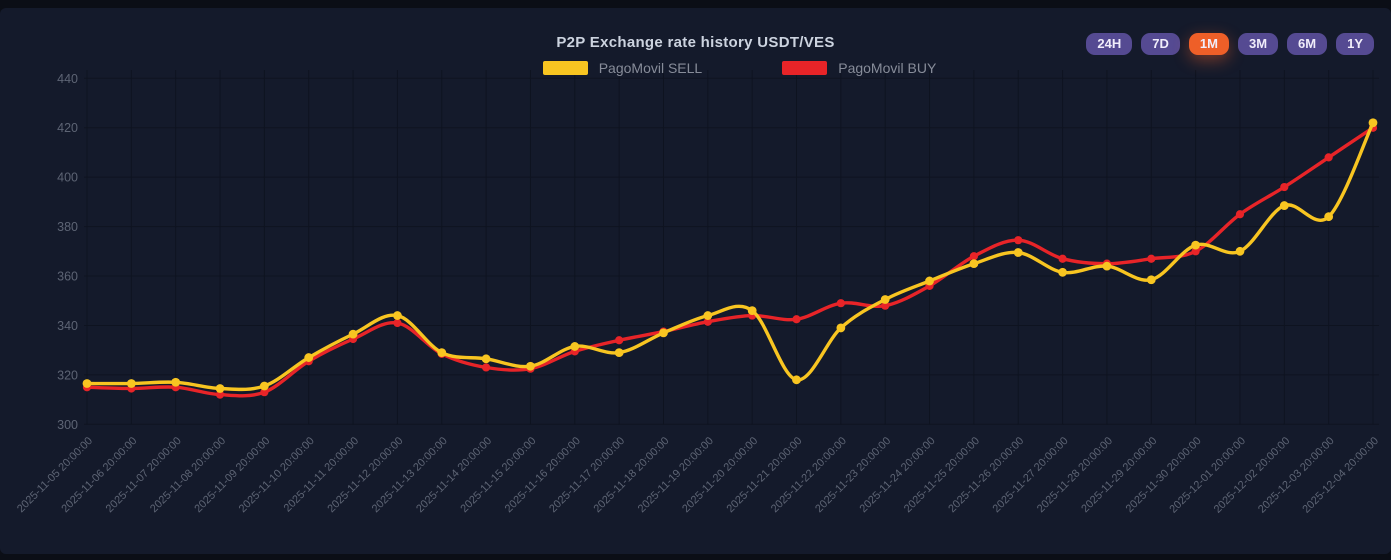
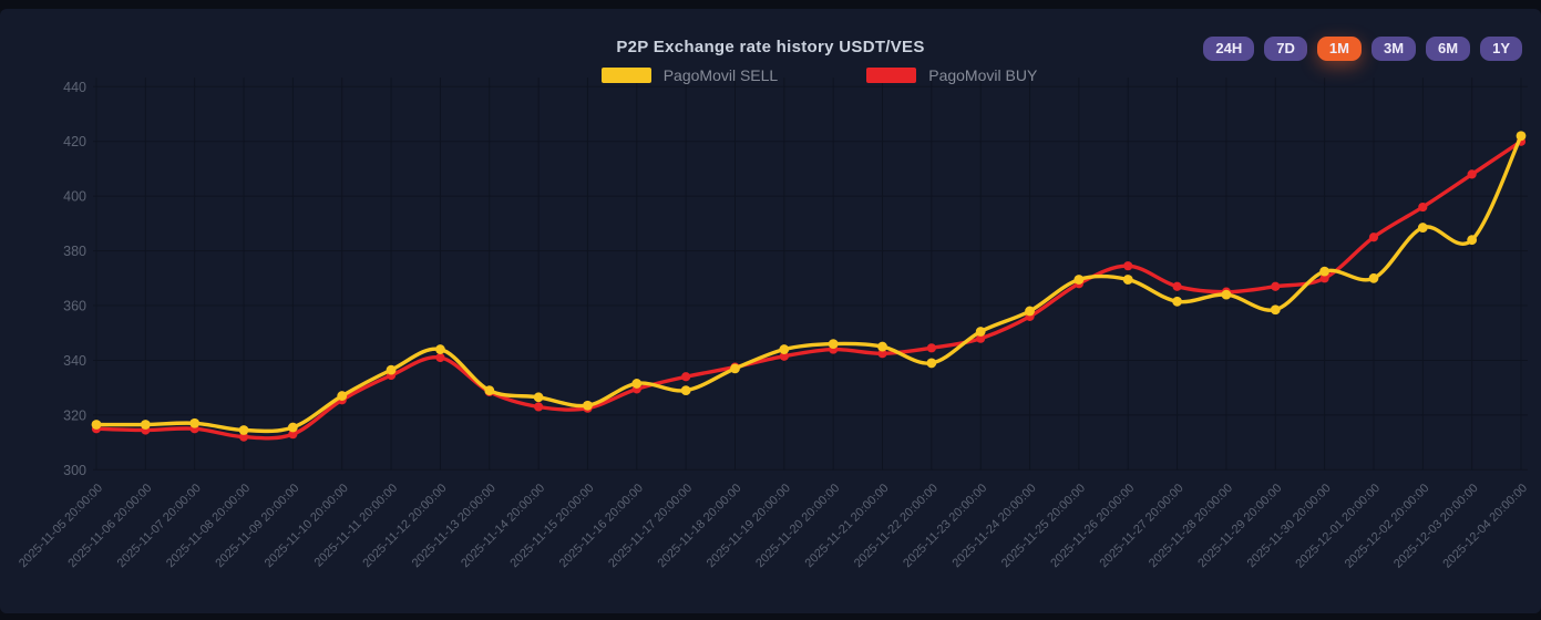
PagoMovil SELL/2025-11-21 20:00:00: 318 -> 345
PagoMovil BUY/2025-11-22 20:00:00: 349 -> 344
PagoMovil SELL/2025-11-25 20:00:00: 365 -> 370
